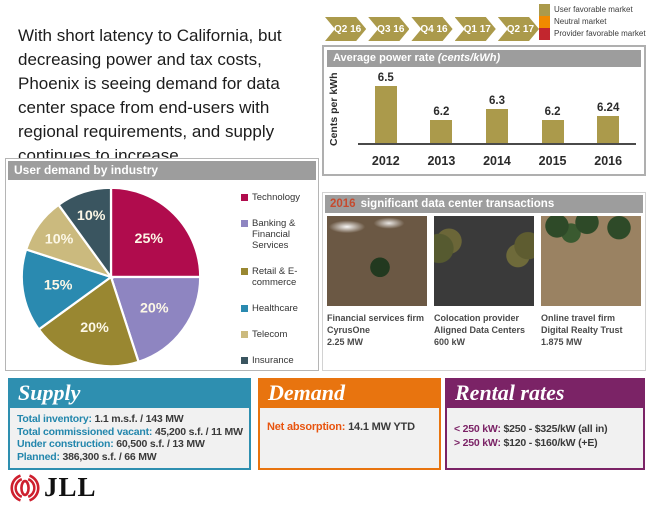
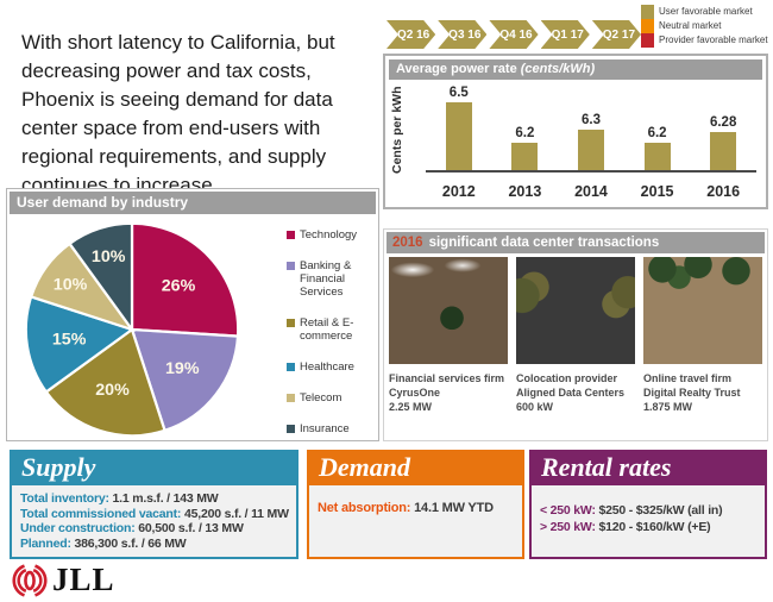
Average power rate/2016: 6.24 -> 6.28
User demand by industry/Technology: 25% -> 26%
User demand by industry/Banking & Financial Services: 20% -> 19%
